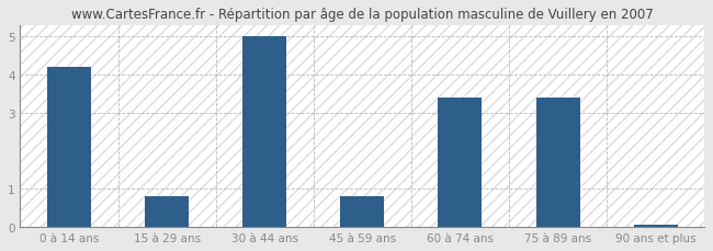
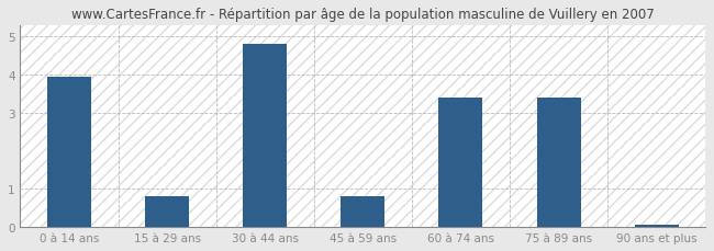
0 à 14 ans: 4.20 -> 3.95
30 à 44 ans: 5.00 -> 4.80
